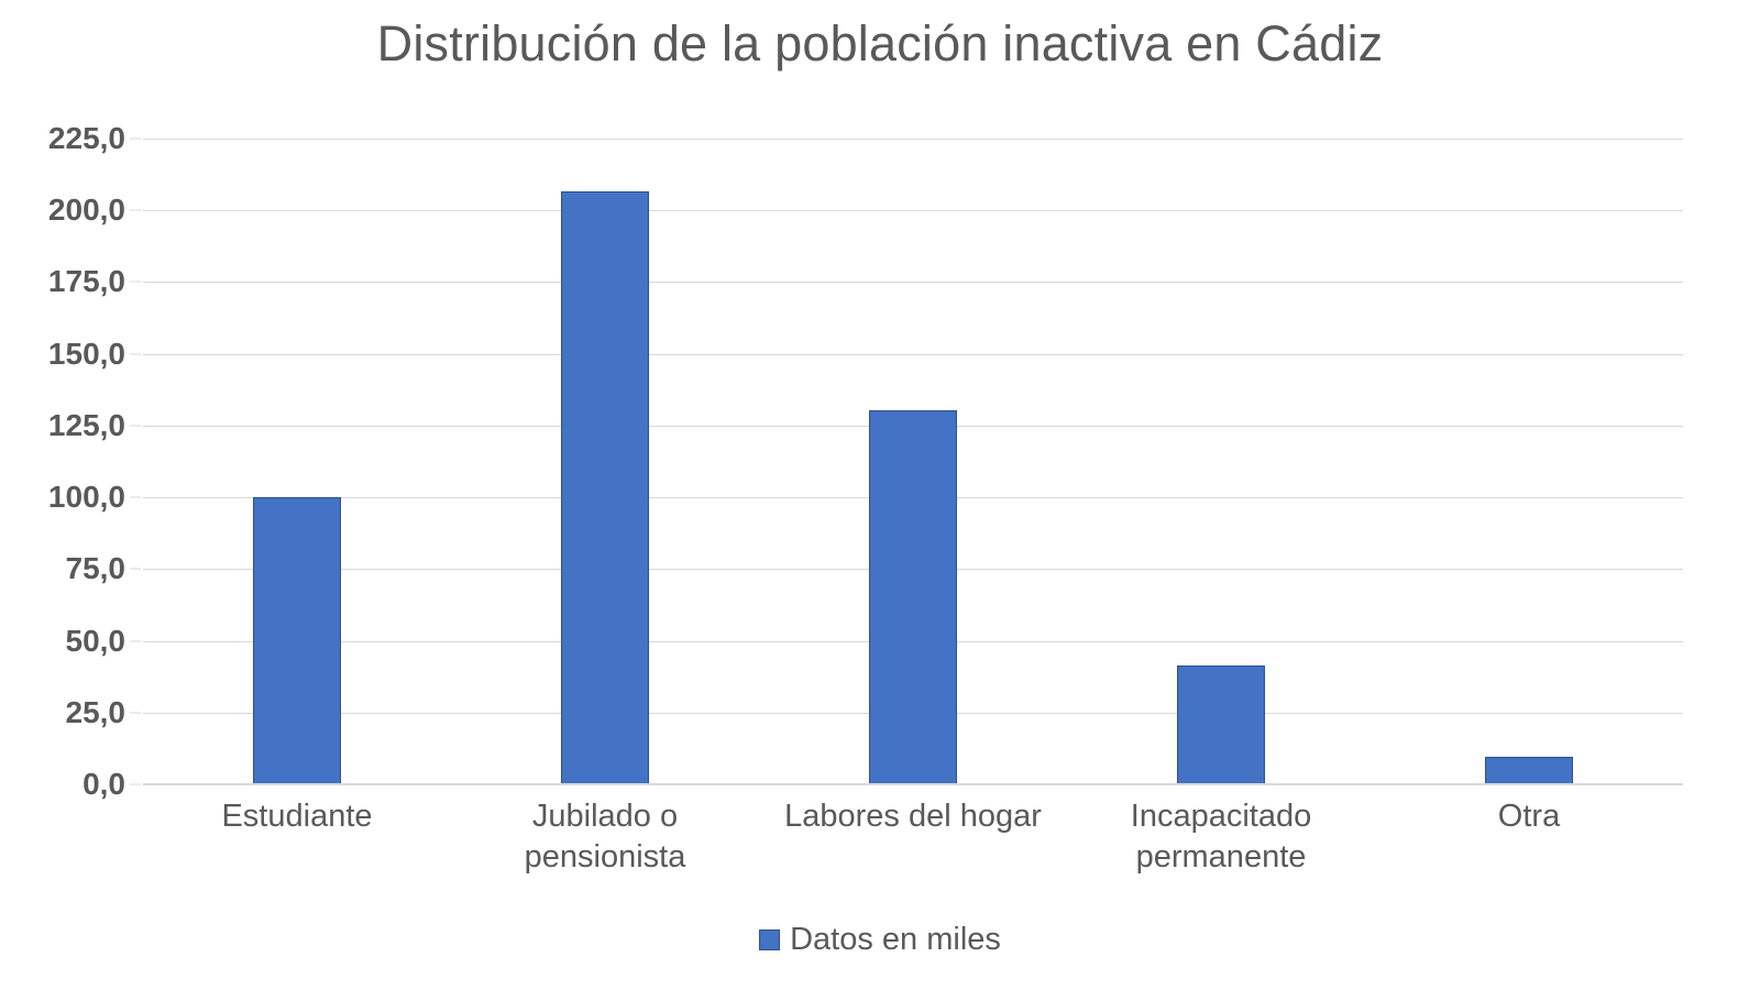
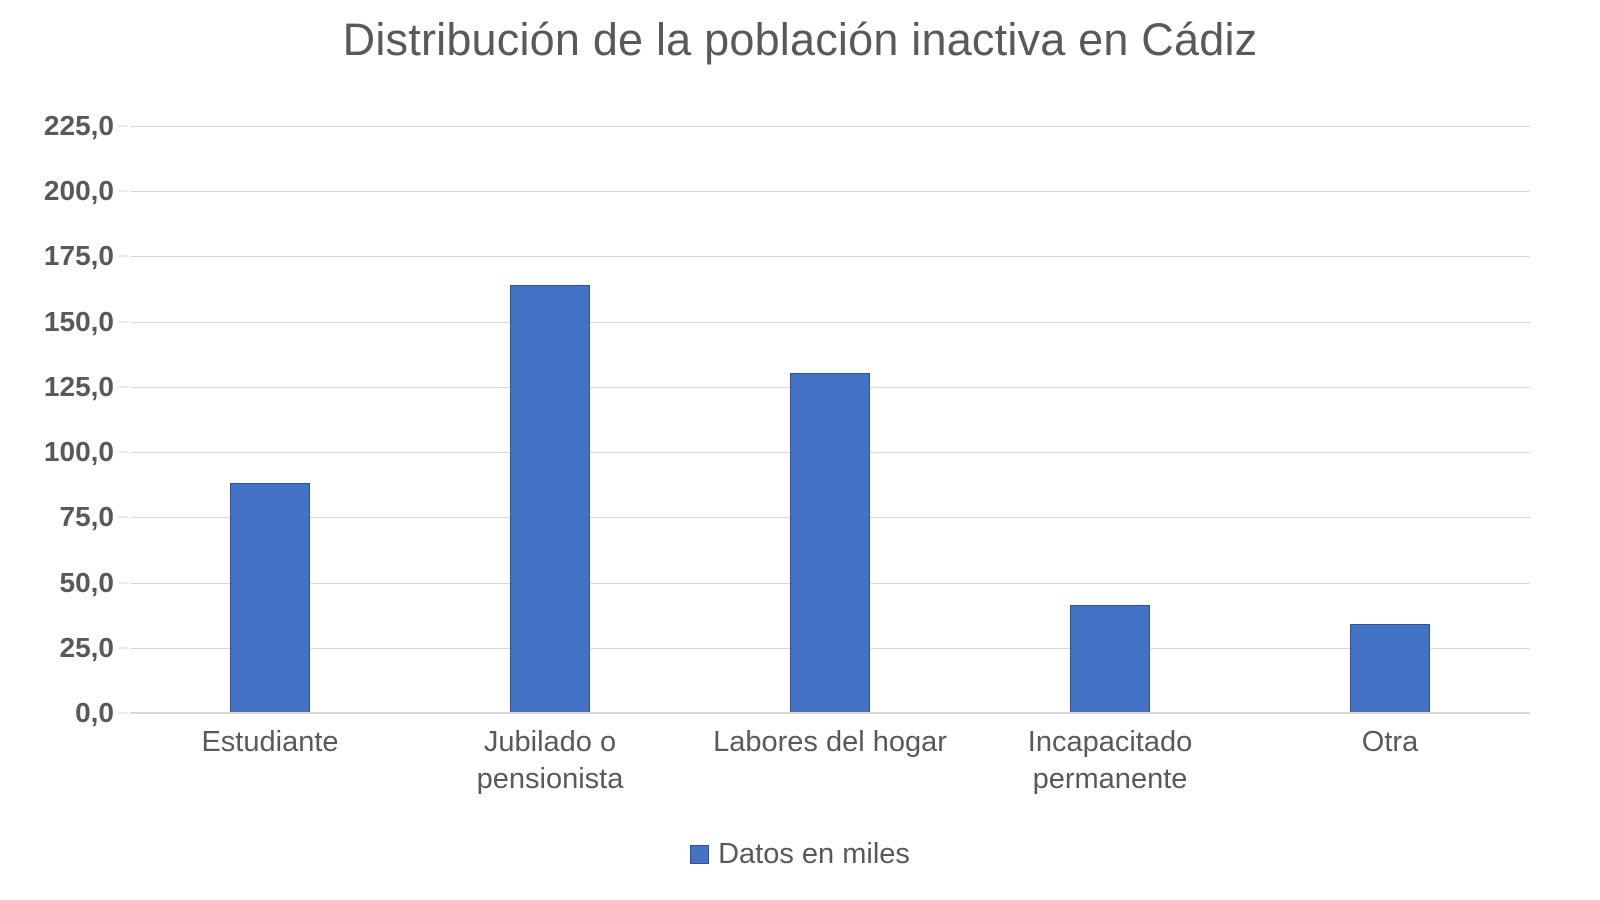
Estudiante: 100 -> 88
Jubilado o pensionista: 206 -> 164
Otra: 10 -> 34
